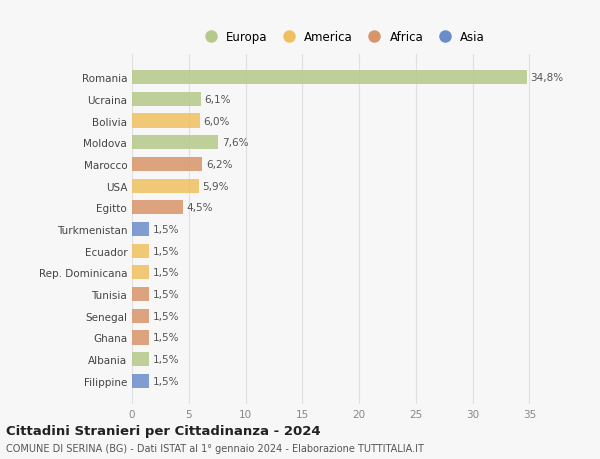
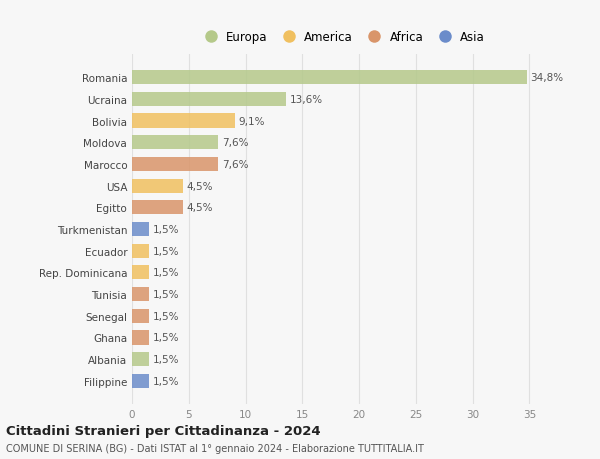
Ucraina: 6,1% -> 13,6%
Bolivia: 6,0% -> 9,1%
Marocco: 6,2% -> 7,6%
USA: 5,9% -> 4,5%
